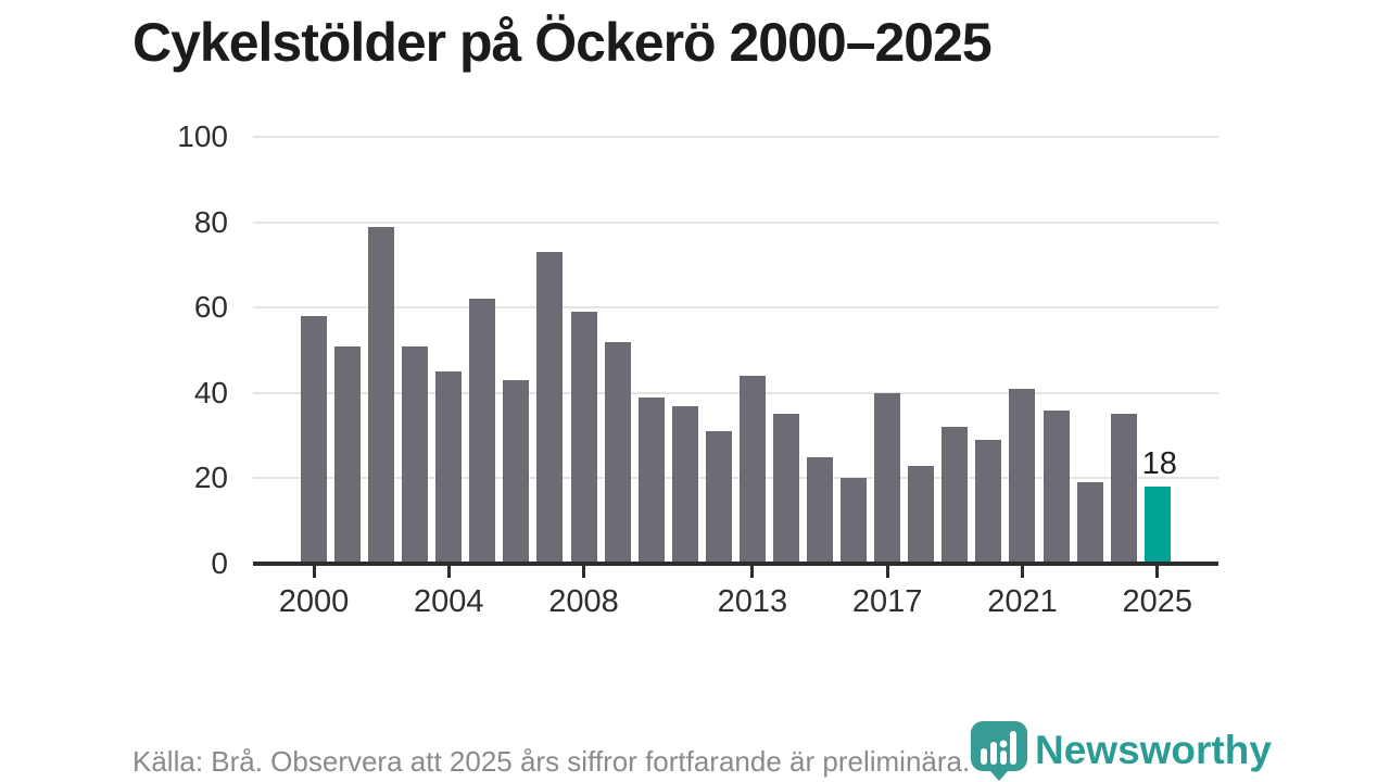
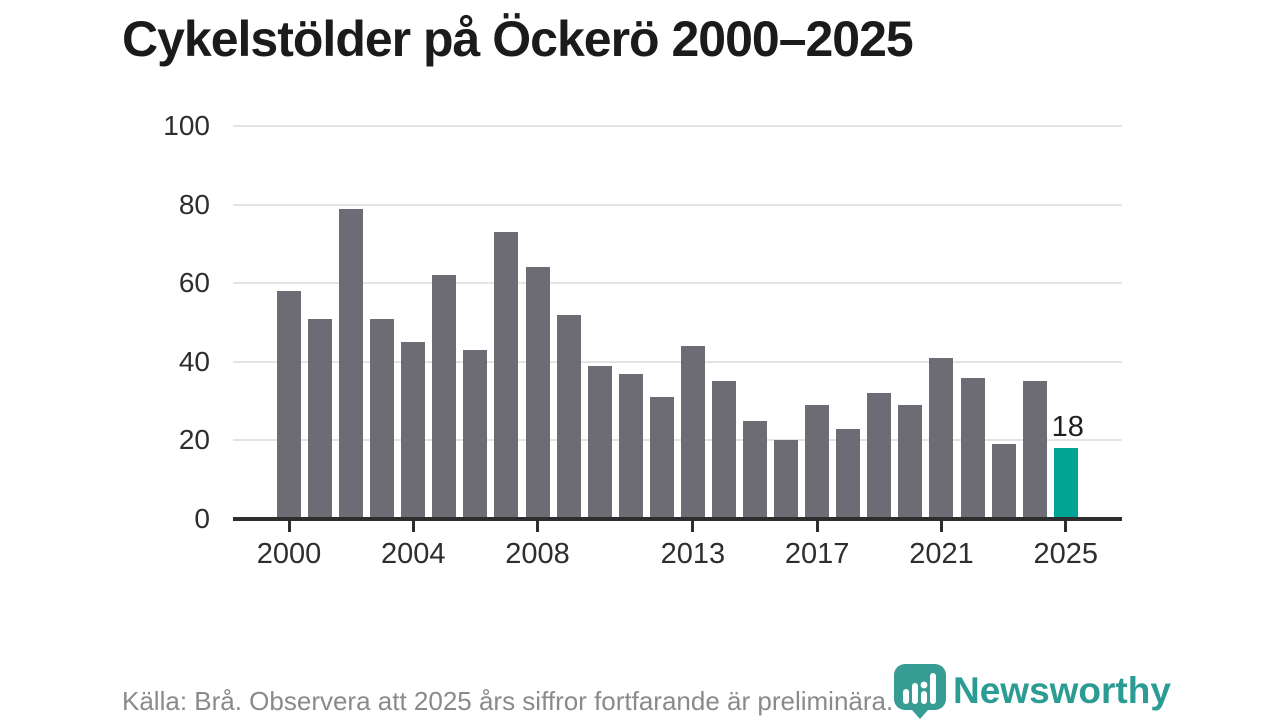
2008: 59 -> 64
2017: 40 -> 29
